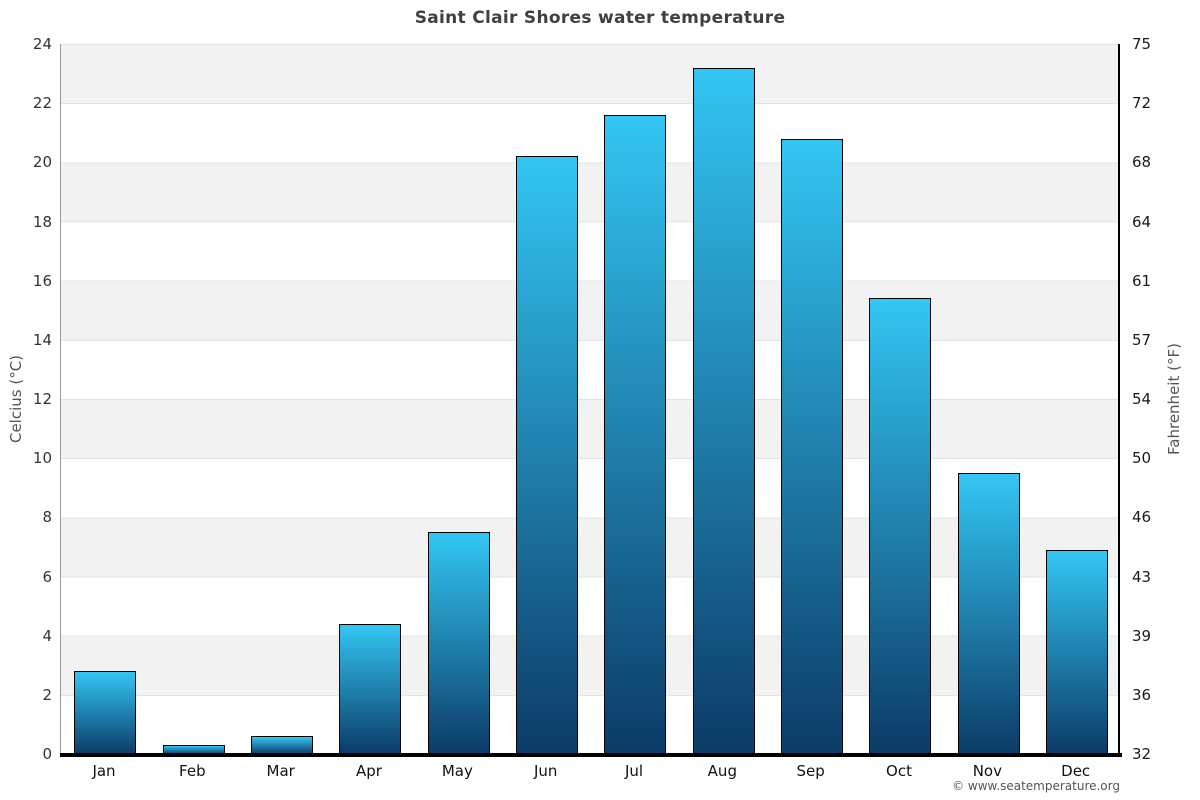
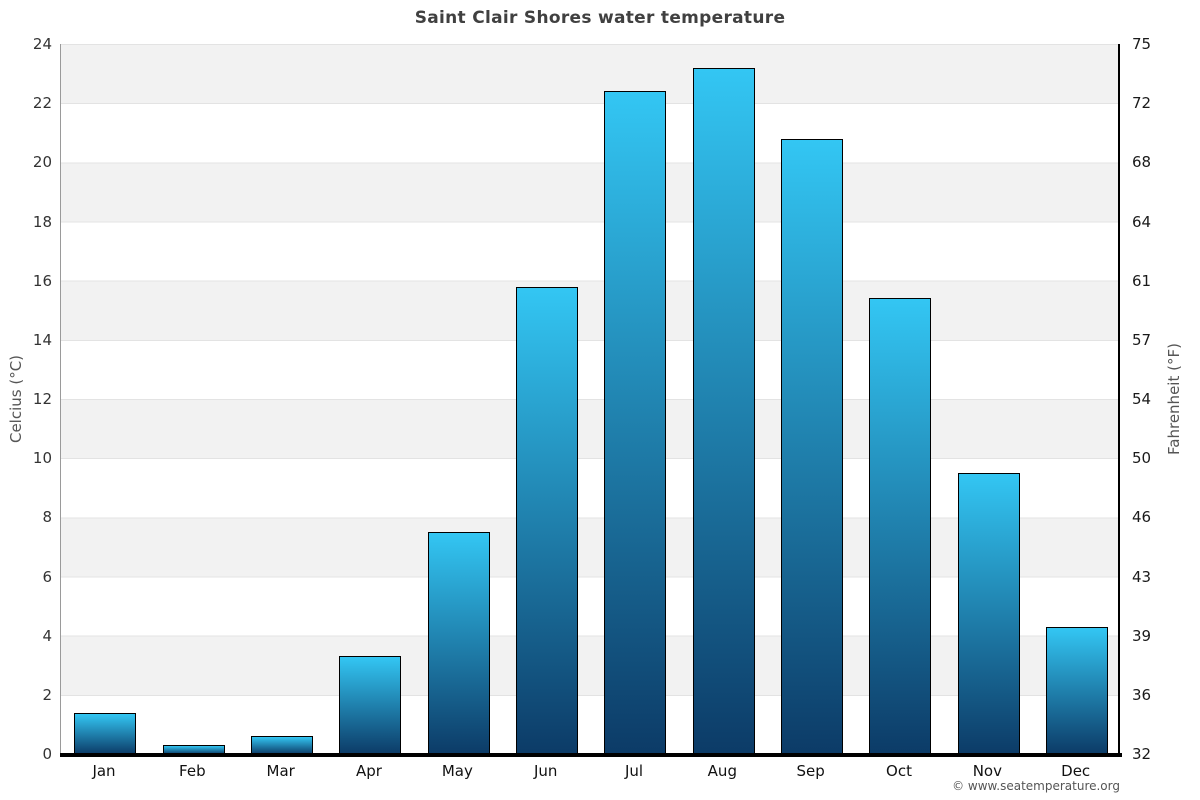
Jan: 2.8 -> 1.4
Apr: 4.4 -> 3.3
Jun: 20.2 -> 15.8
Jul: 21.6 -> 22.4
Dec: 6.9 -> 4.3
